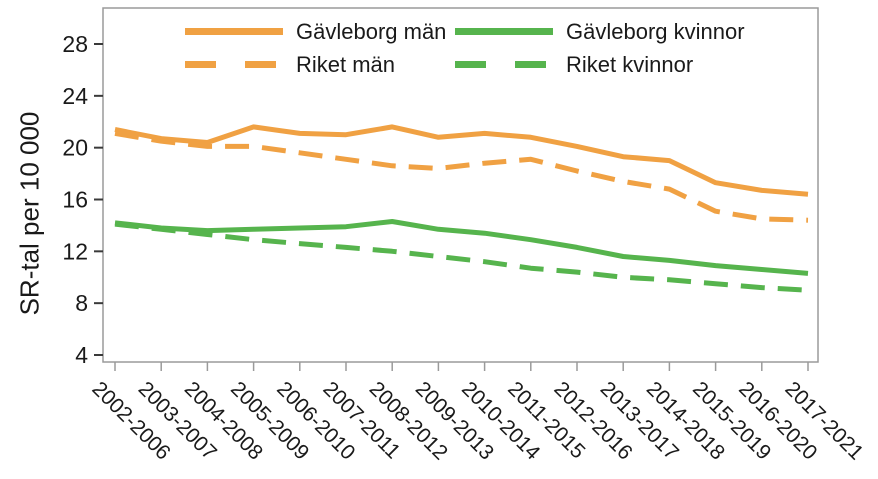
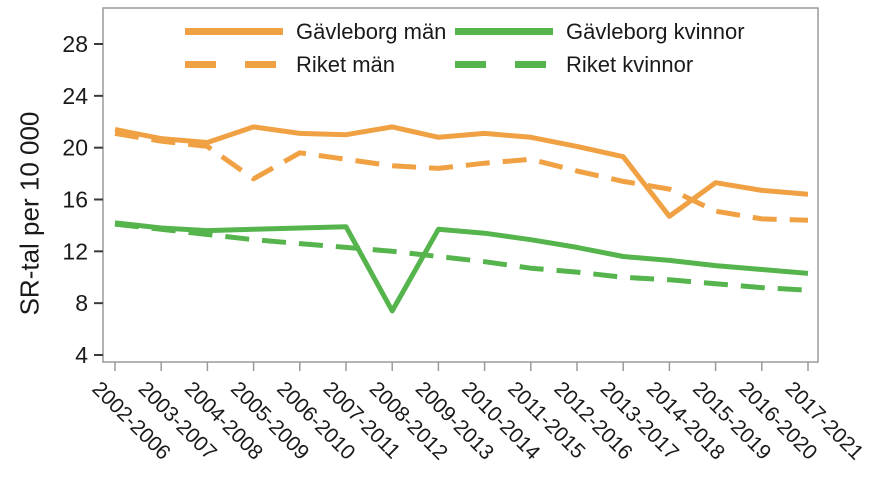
Riket män/2005-2009: 20.1 -> 17.6
Gävleborg kvinnor/2008-2012: 14.3 -> 7.4
Gävleborg män/2014-2018: 19.0 -> 14.7
